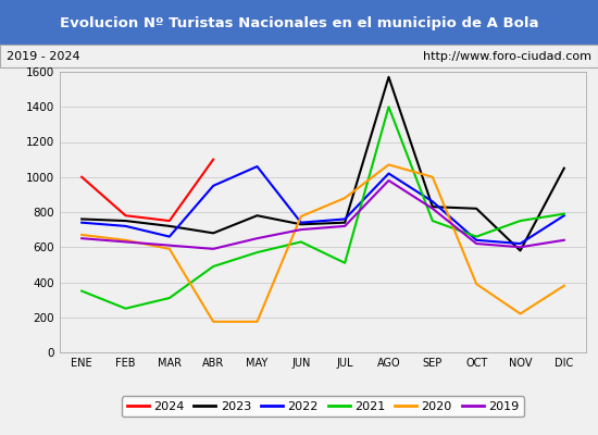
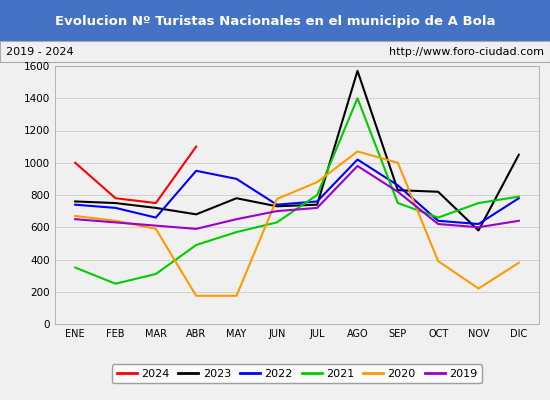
2022/MAY: 1060 -> 900
2021/JUL: 510 -> 800
